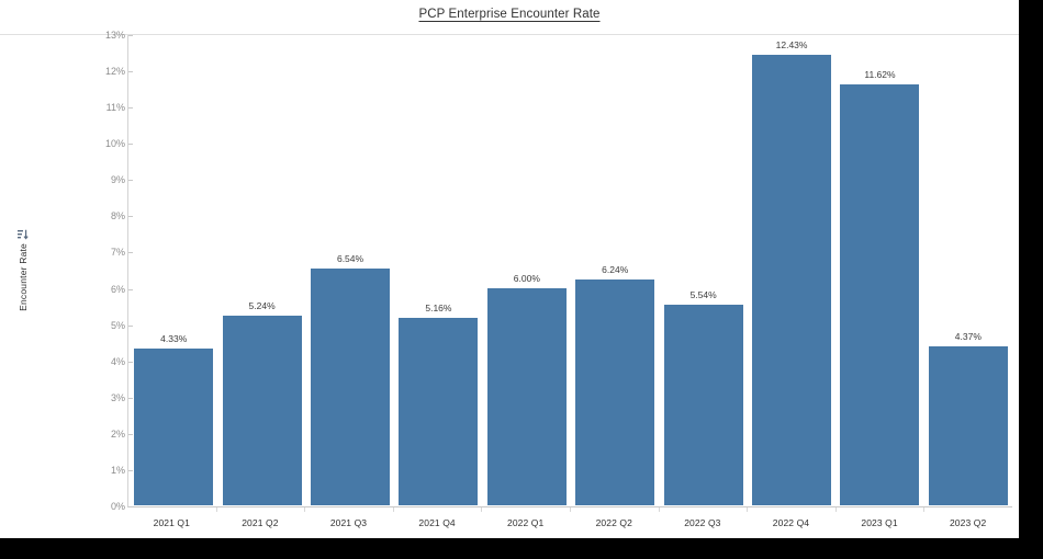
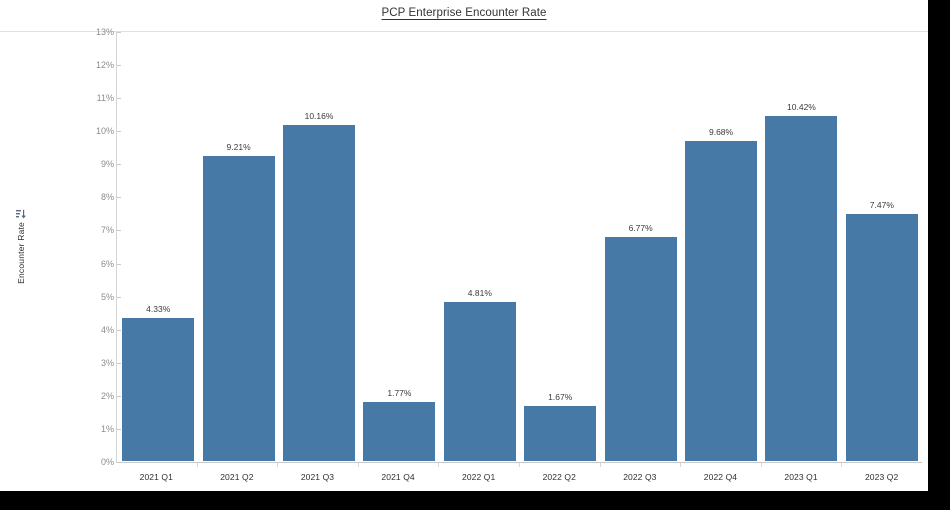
2021 Q2: 5.24% -> 9.21%
2021 Q3: 6.54% -> 10.16%
2021 Q4: 5.16% -> 1.77%
2022 Q1: 6.00% -> 4.81%
2022 Q2: 6.24% -> 1.67%
2022 Q3: 5.54% -> 6.77%
2022 Q4: 12.43% -> 9.68%
2023 Q1: 11.62% -> 10.42%
2023 Q2: 4.37% -> 7.47%
